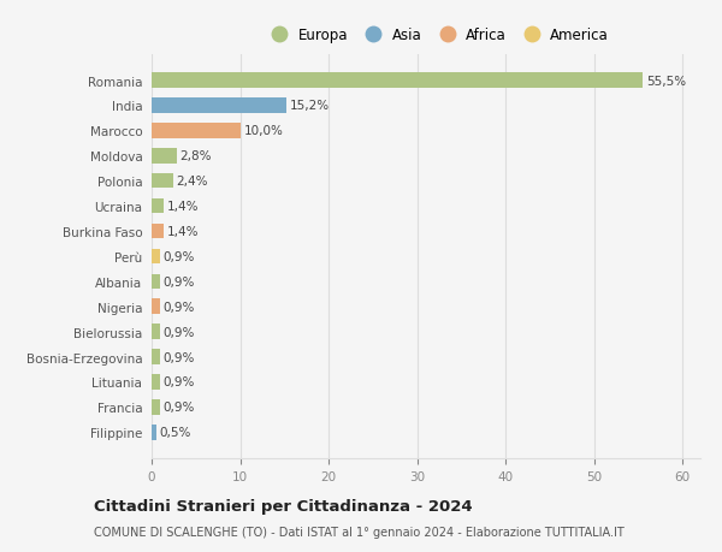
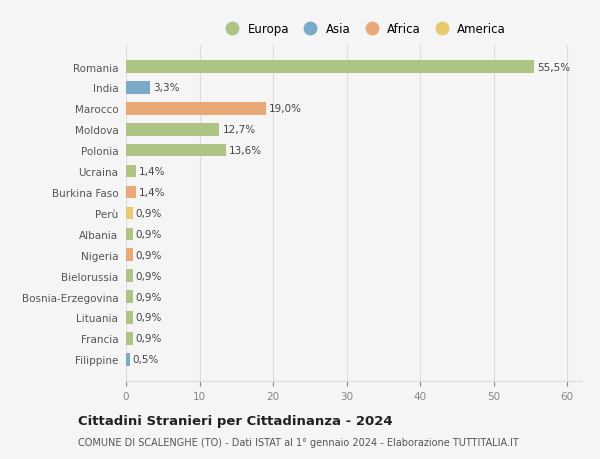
India: 15,2% -> 3,3%
Marocco: 10,0% -> 19,0%
Moldova: 2,8% -> 12,7%
Polonia: 2,4% -> 13,6%
